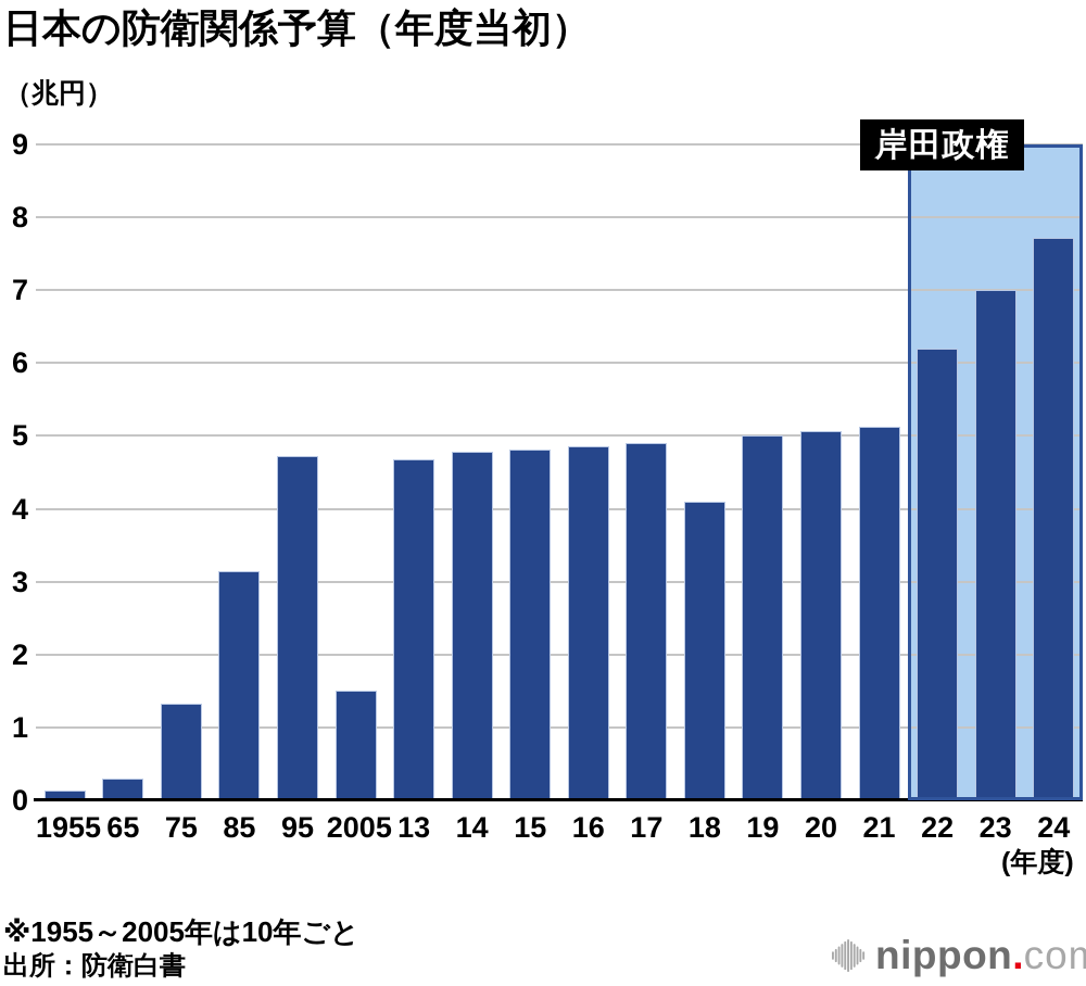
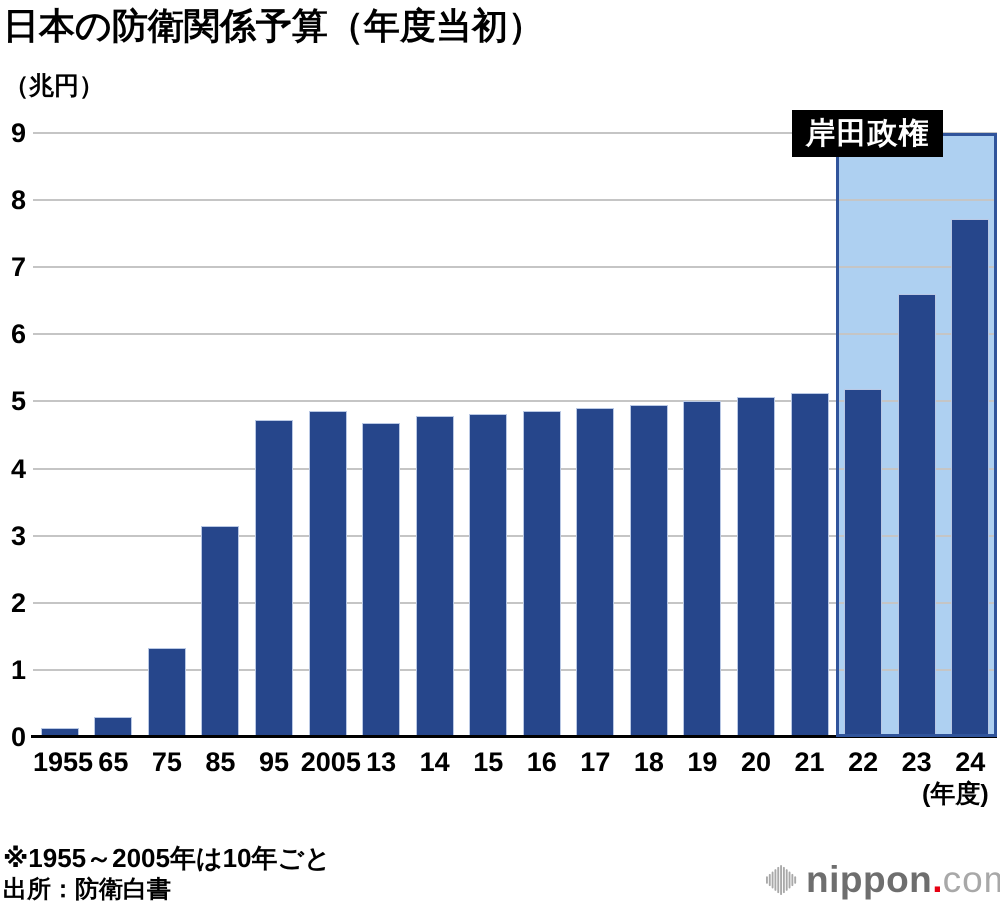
2005: 1.5 -> 4.9
18: 4.1 -> 4.9
22: 6.2 -> 5.2
23: 7.0 -> 6.6
